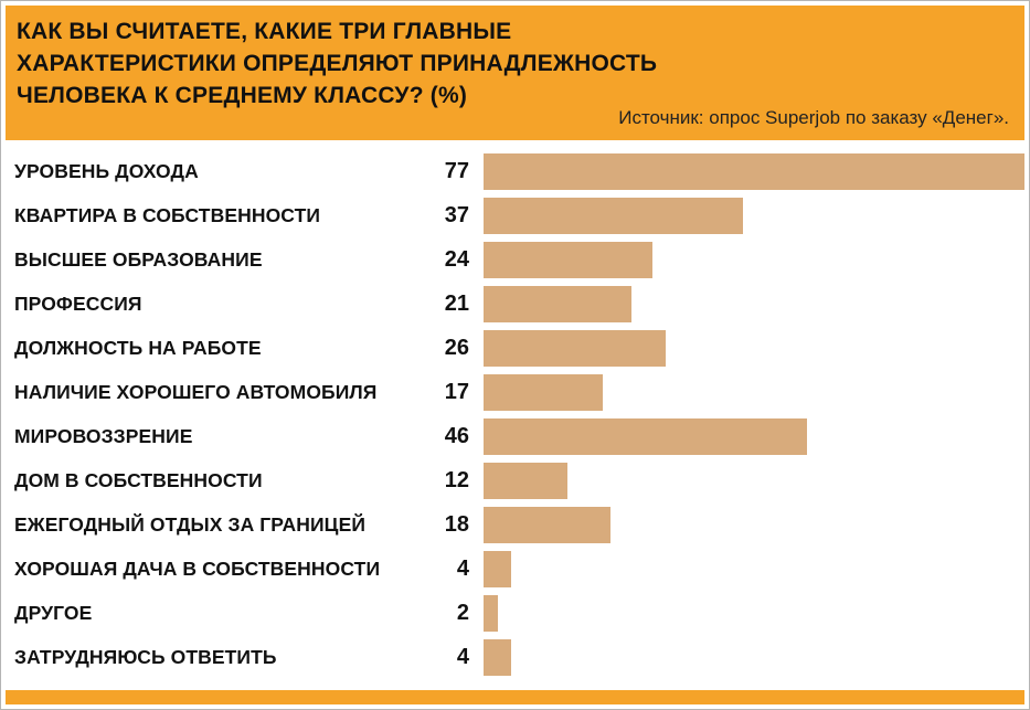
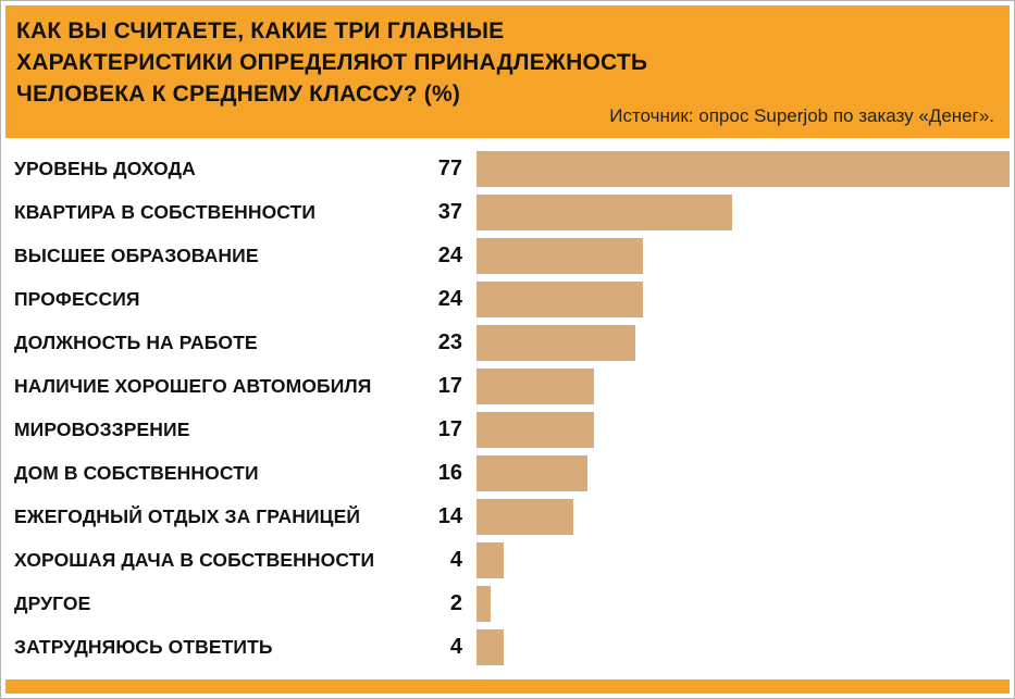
ПРОФЕССИЯ: 21 -> 24
ДОЛЖНОСТЬ НА РАБОТЕ: 26 -> 23
МИРОВОЗЗРЕНИЕ: 46 -> 17
ДОМ В СОБСТВЕННОСТИ: 12 -> 16
ЕЖЕГОДНЫЙ ОТДЫХ ЗА ГРАНИЦЕЙ: 18 -> 14
